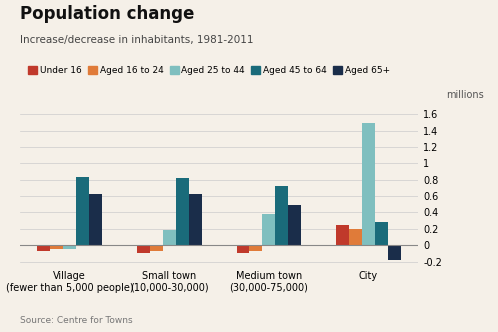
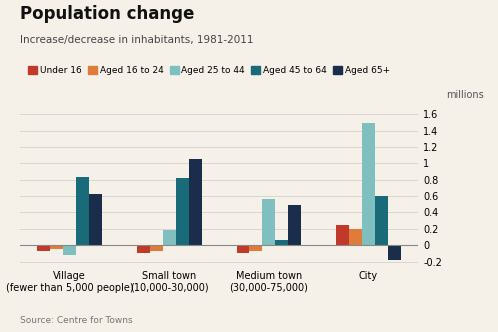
Aged 25 to 44/Village (fewer than 5,000 people): -0.05 -> -0.12
Aged 65+/Small town (10,000-30,000): 0.63 -> 1.06
Aged 25 to 44/Medium town (30,000-75,000): 0.38 -> 0.56
Aged 45 to 64/Medium town (30,000-75,000): 0.72 -> 0.06
Aged 45 to 64/City: 0.28 -> 0.60
